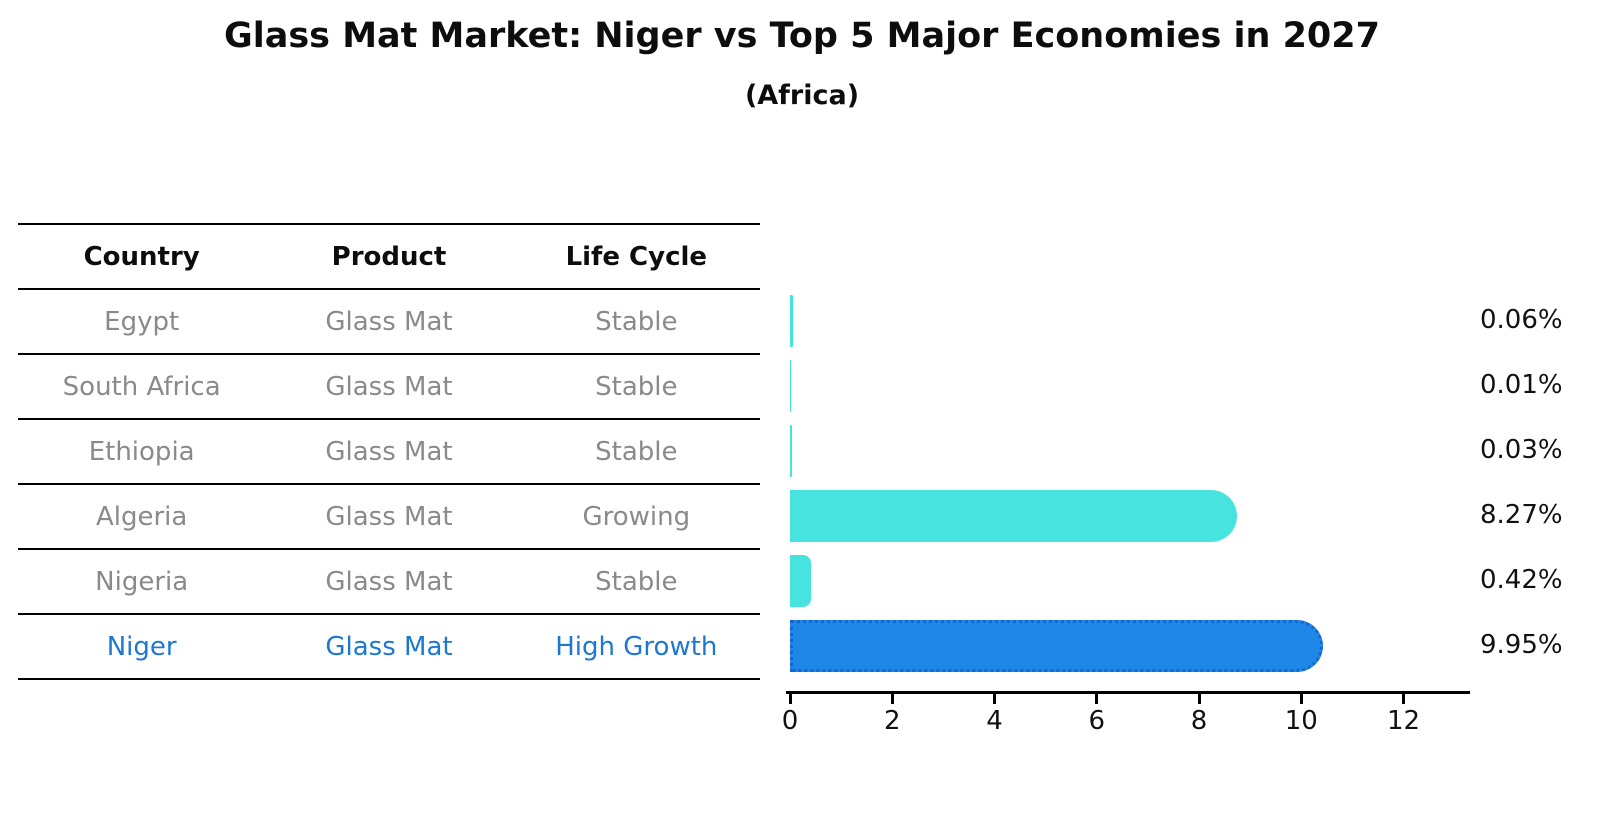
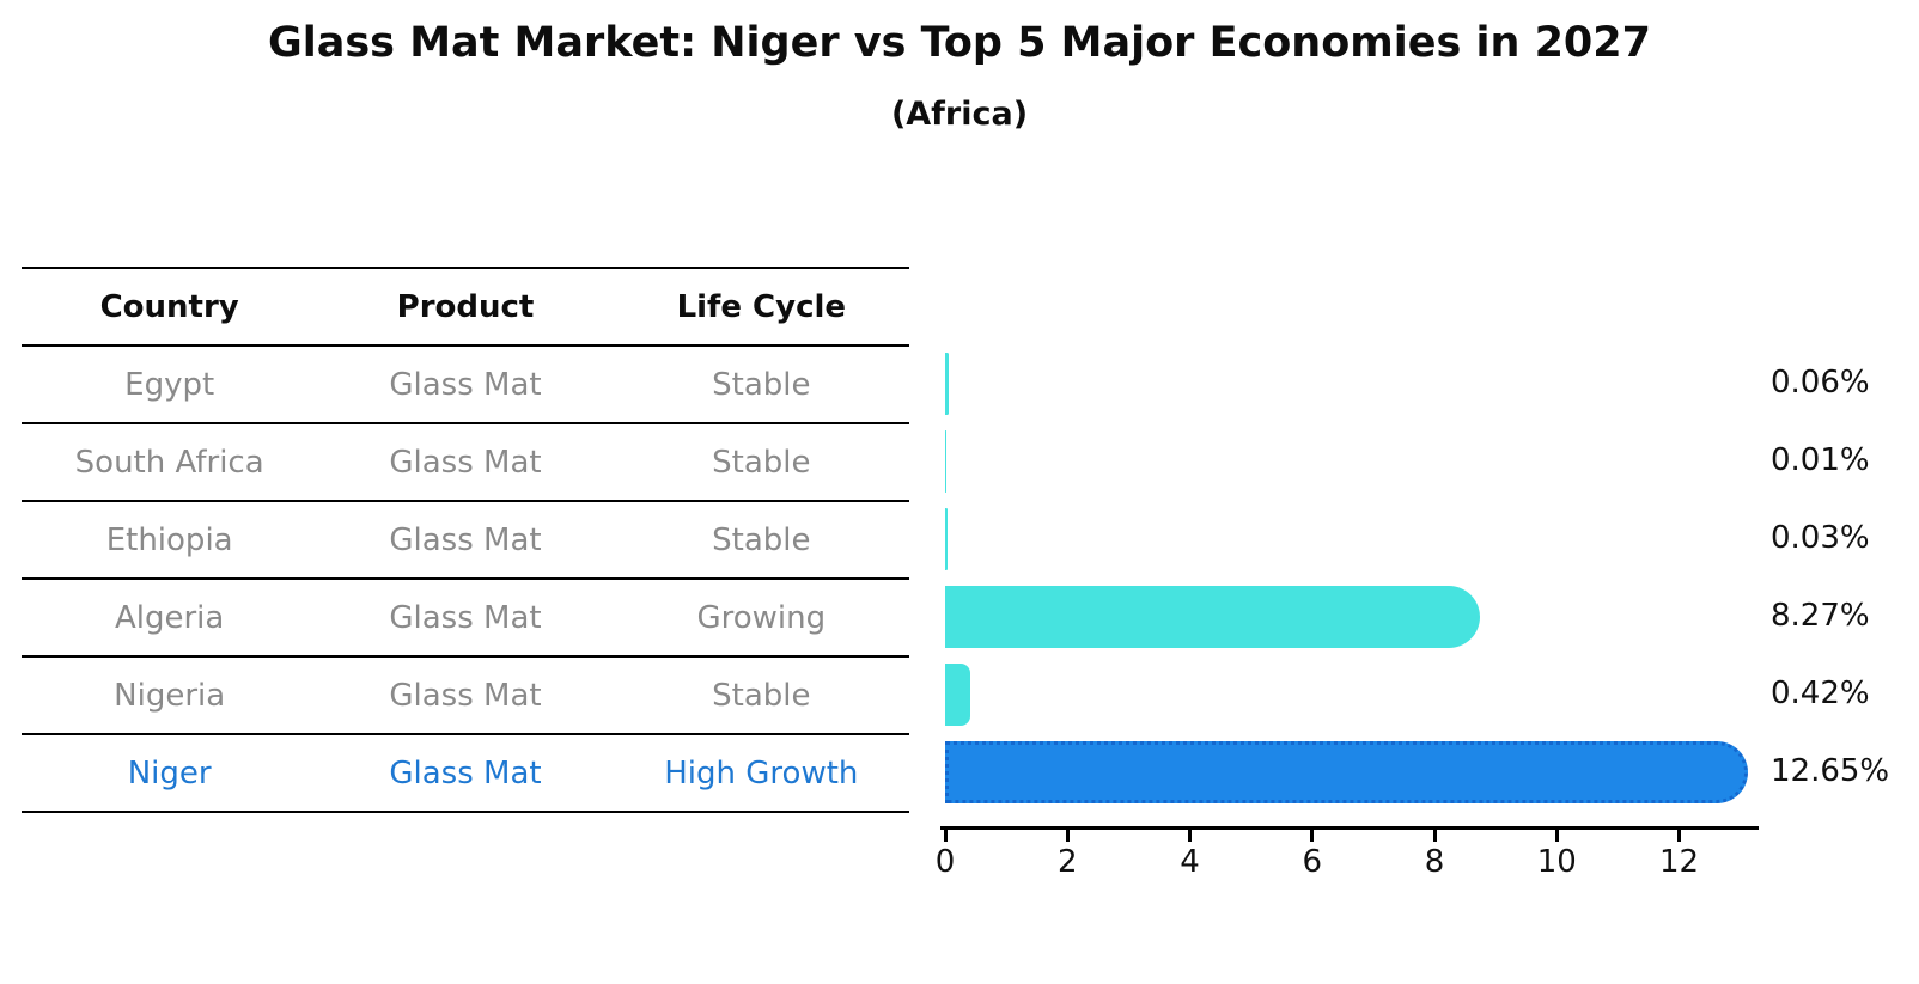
Niger: 9.95% -> 12.65%
